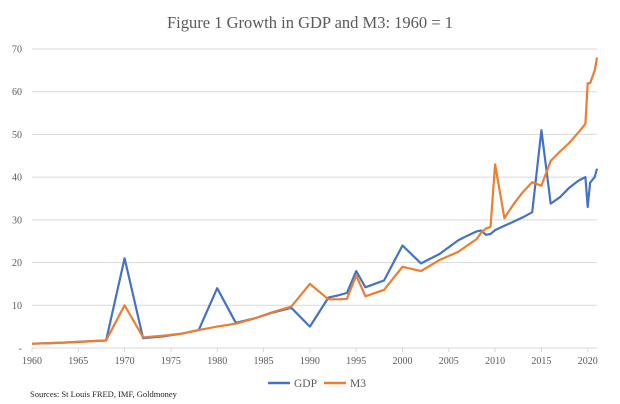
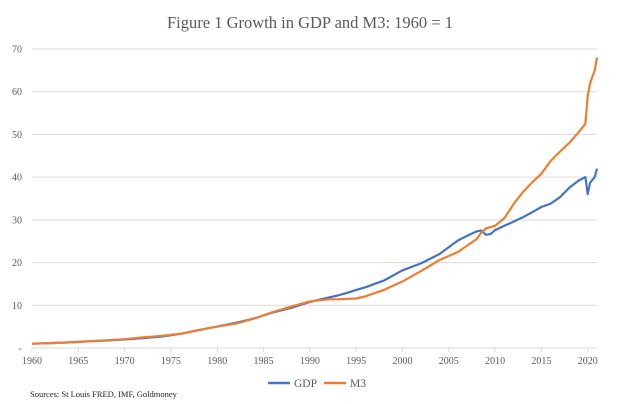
GDP/1970: 21 -> 2
M3/1970: 10 -> 2
GDP/1980: 14 -> 5
GDP/1990: 5 -> 11
M3/1990: 15 -> 11
GDP/1995: 18 -> 14
M3/1995: 17 -> 12
GDP/2000: 24 -> 18
M3/2000: 19 -> 16
M3/2010: 43 -> 29
GDP/2015: 51 -> 33
M3/2015: 38 -> 41
GDP/2020: 33 -> 36
M3/2020: 62 -> 59
